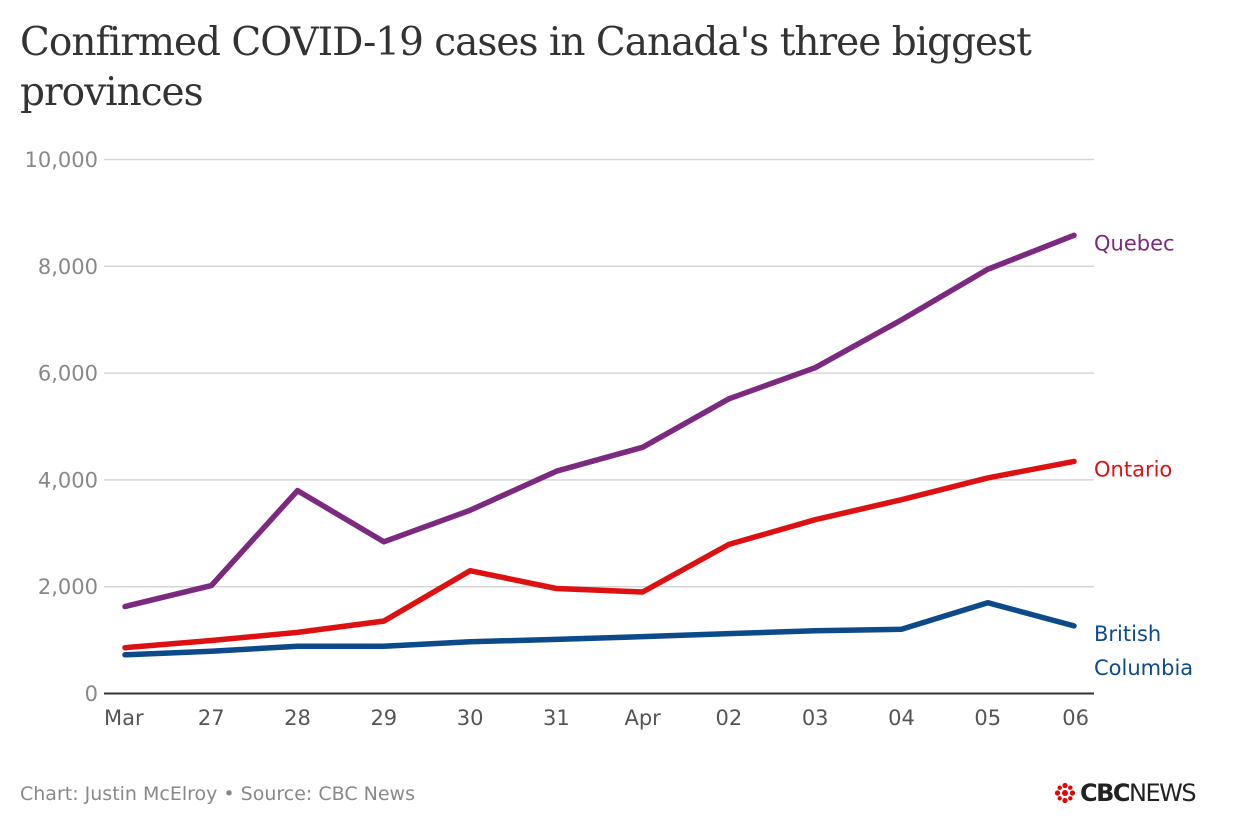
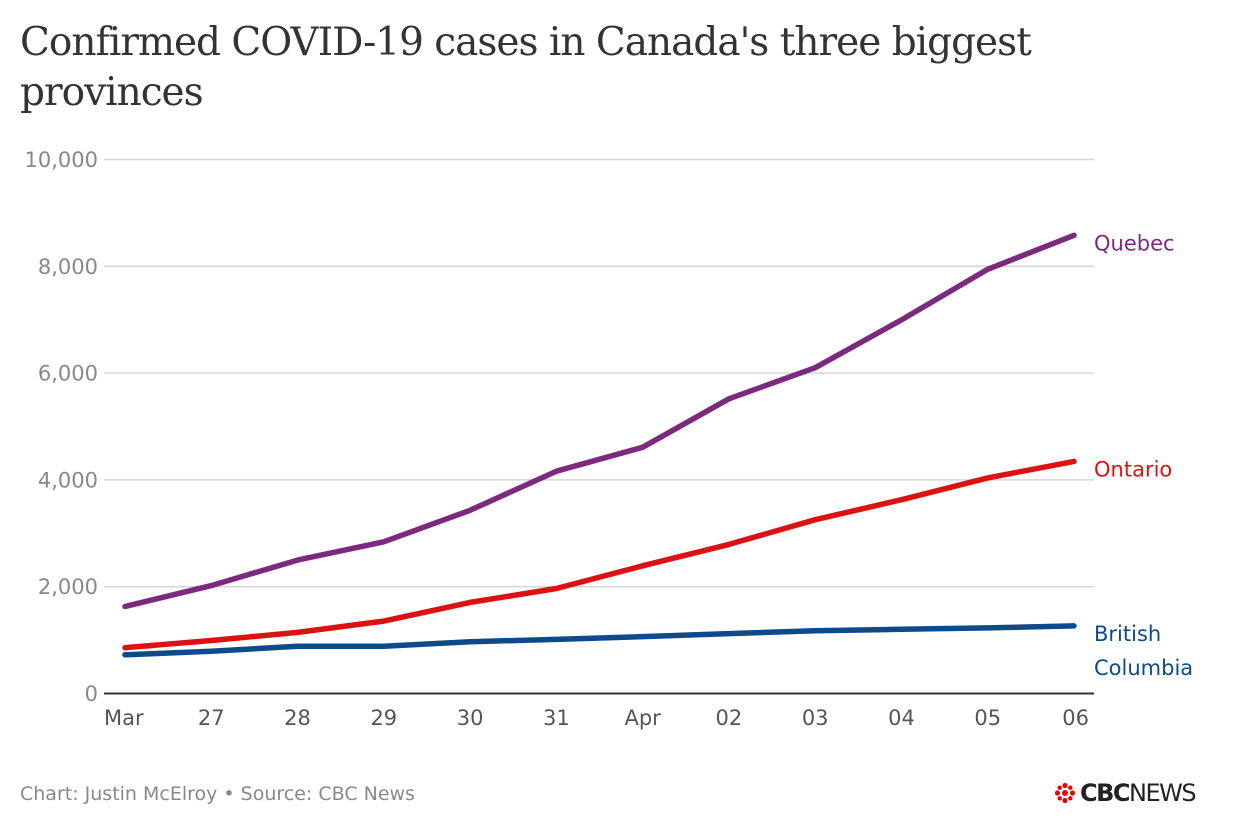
Quebec/28: 3800 -> 2500
Ontario/30: 2300 -> 1700
Ontario/Apr: 1900 -> 2400
British Columbia/05: 1700 -> 1200
